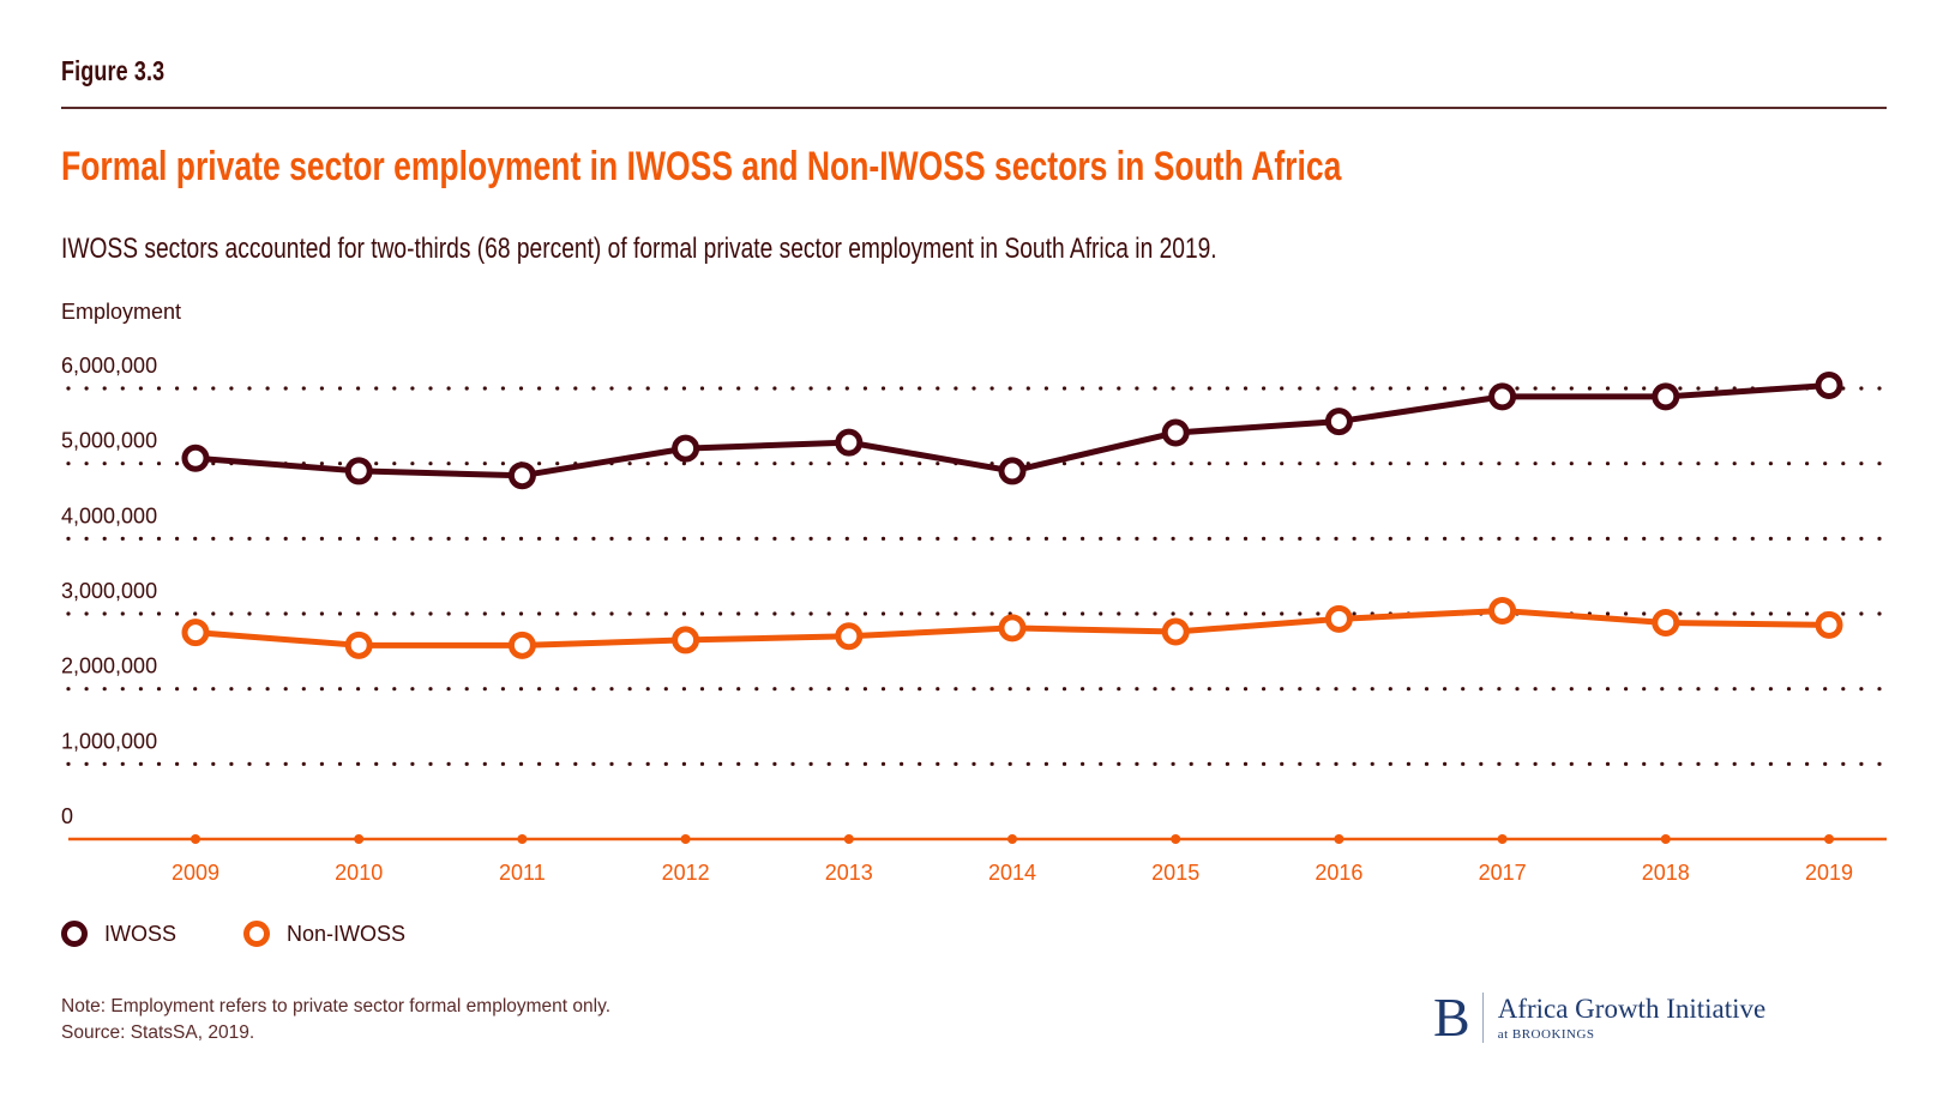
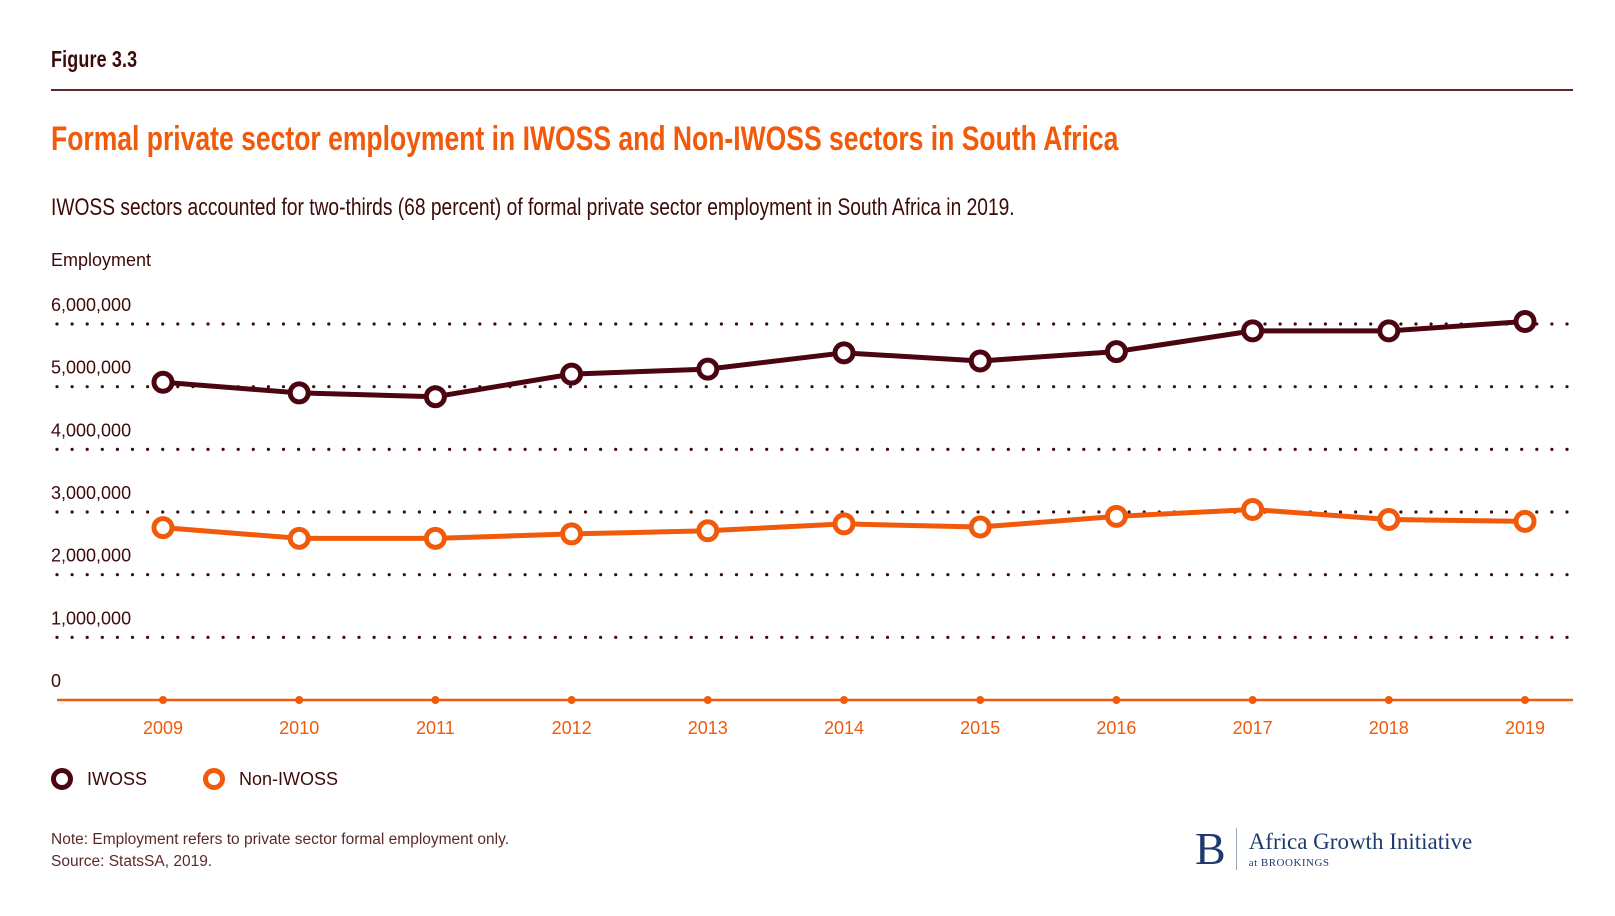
IWOSS/2014: 4900000 -> 5500000
